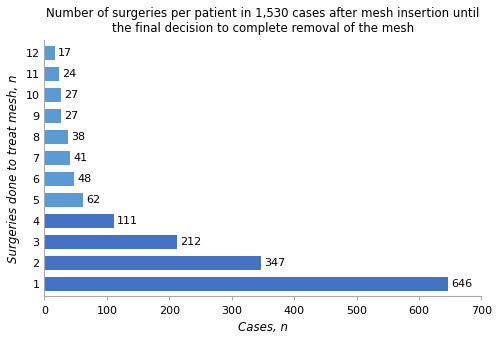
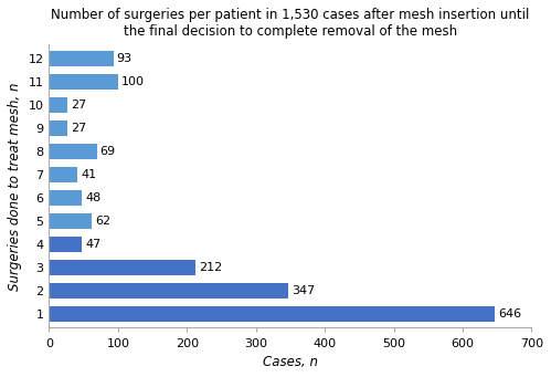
12: 17 -> 93
11: 24 -> 100
8: 38 -> 69
4: 111 -> 47
